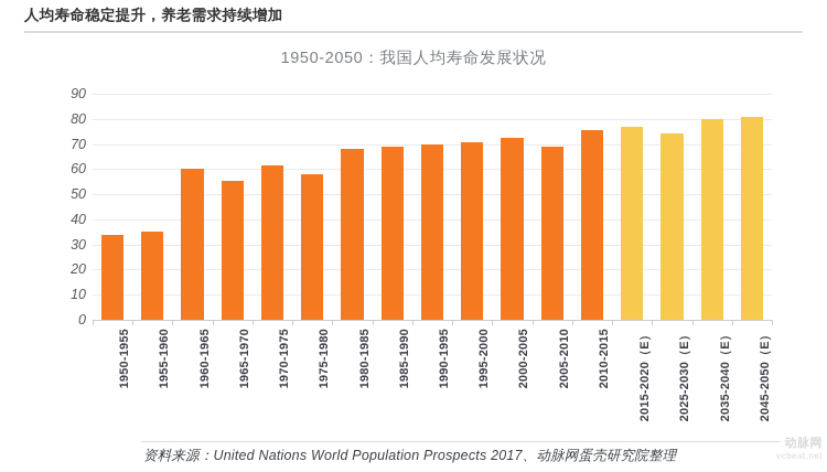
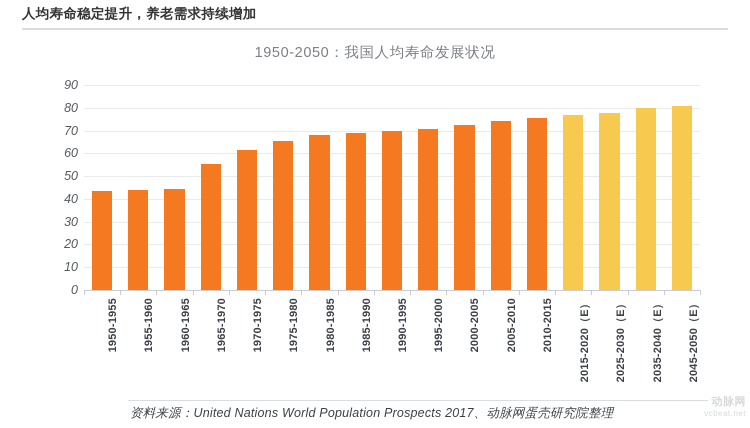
1950-1955: 34 -> 44
1955-1960: 35 -> 44
1960-1965: 60 -> 44
1975-1980: 58 -> 66
2005-2010: 69 -> 74
2025-2030（E）: 74 -> 78
